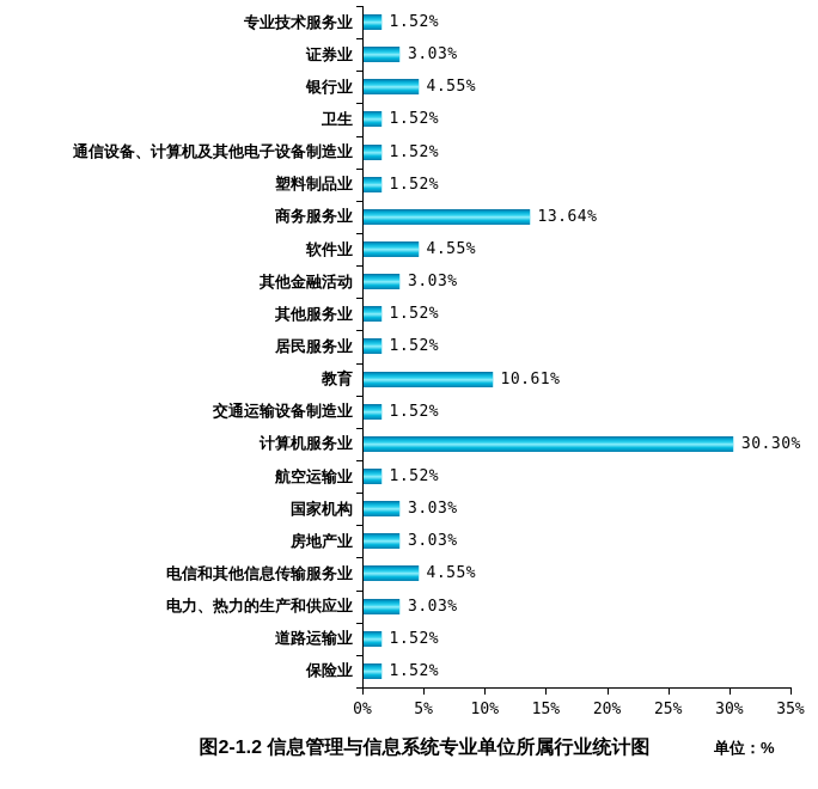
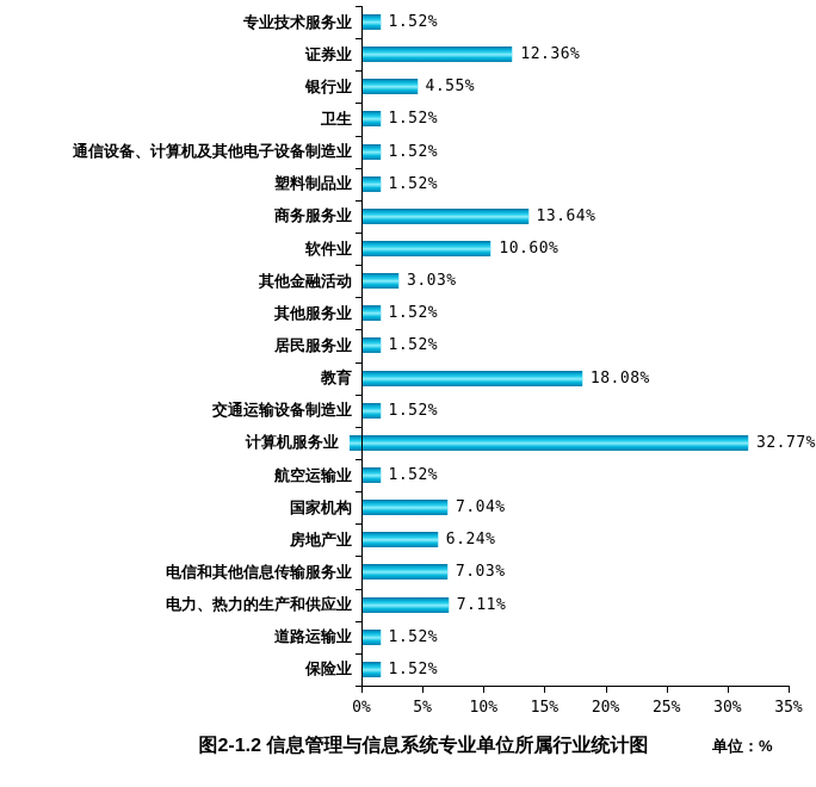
证券业: 3.03% -> 12.36%
软件业: 4.55% -> 10.60%
教育: 10.61% -> 18.08%
计算机服务业: 30.30% -> 32.77%
国家机构: 3.03% -> 7.04%
房地产业: 3.03% -> 6.24%
电信和其他信息传输服务业: 4.55% -> 7.03%
电力、热力的生产和供应业: 3.03% -> 7.11%
